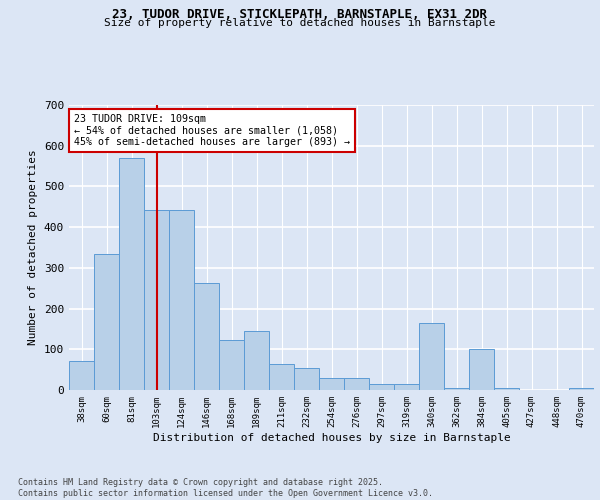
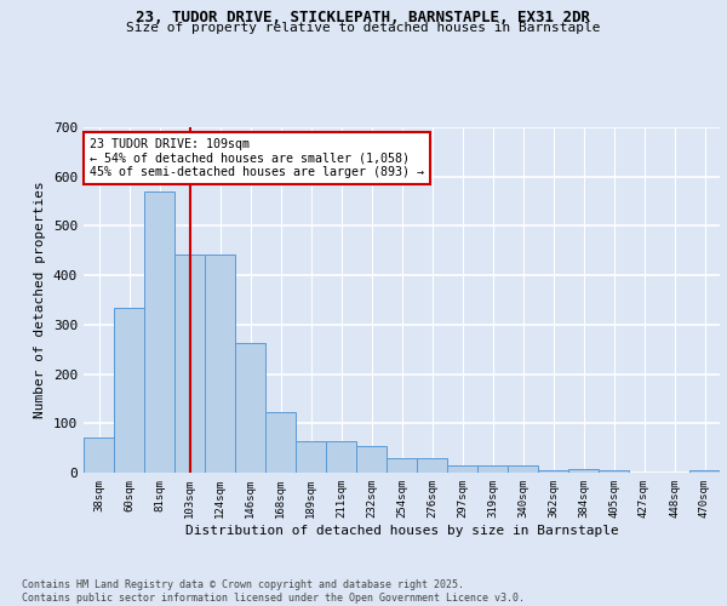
189sqm: 145 -> 65
340sqm: 165 -> 15
384sqm: 100 -> 7
